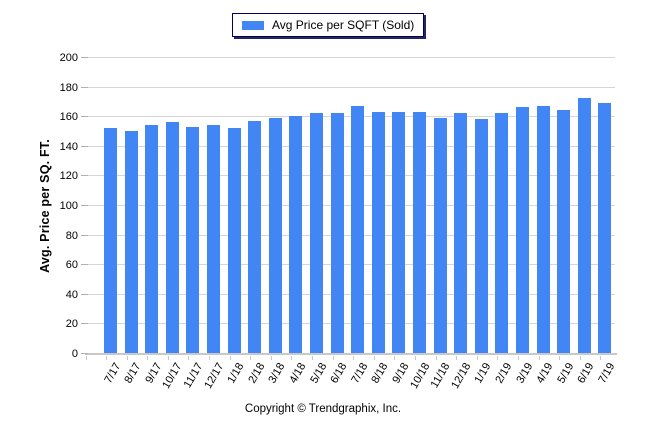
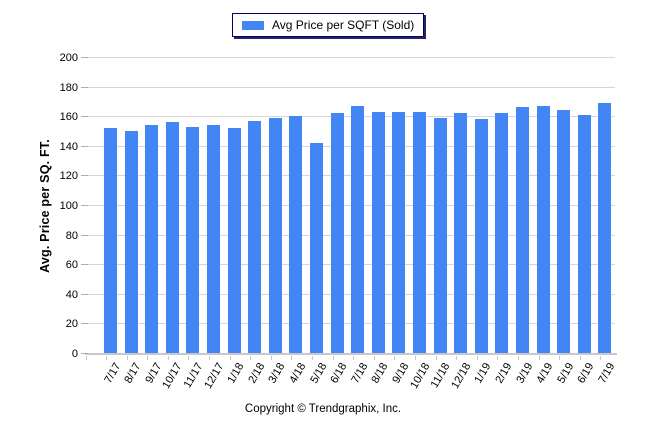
5/18: 162 -> 142
6/19: 172 -> 161
